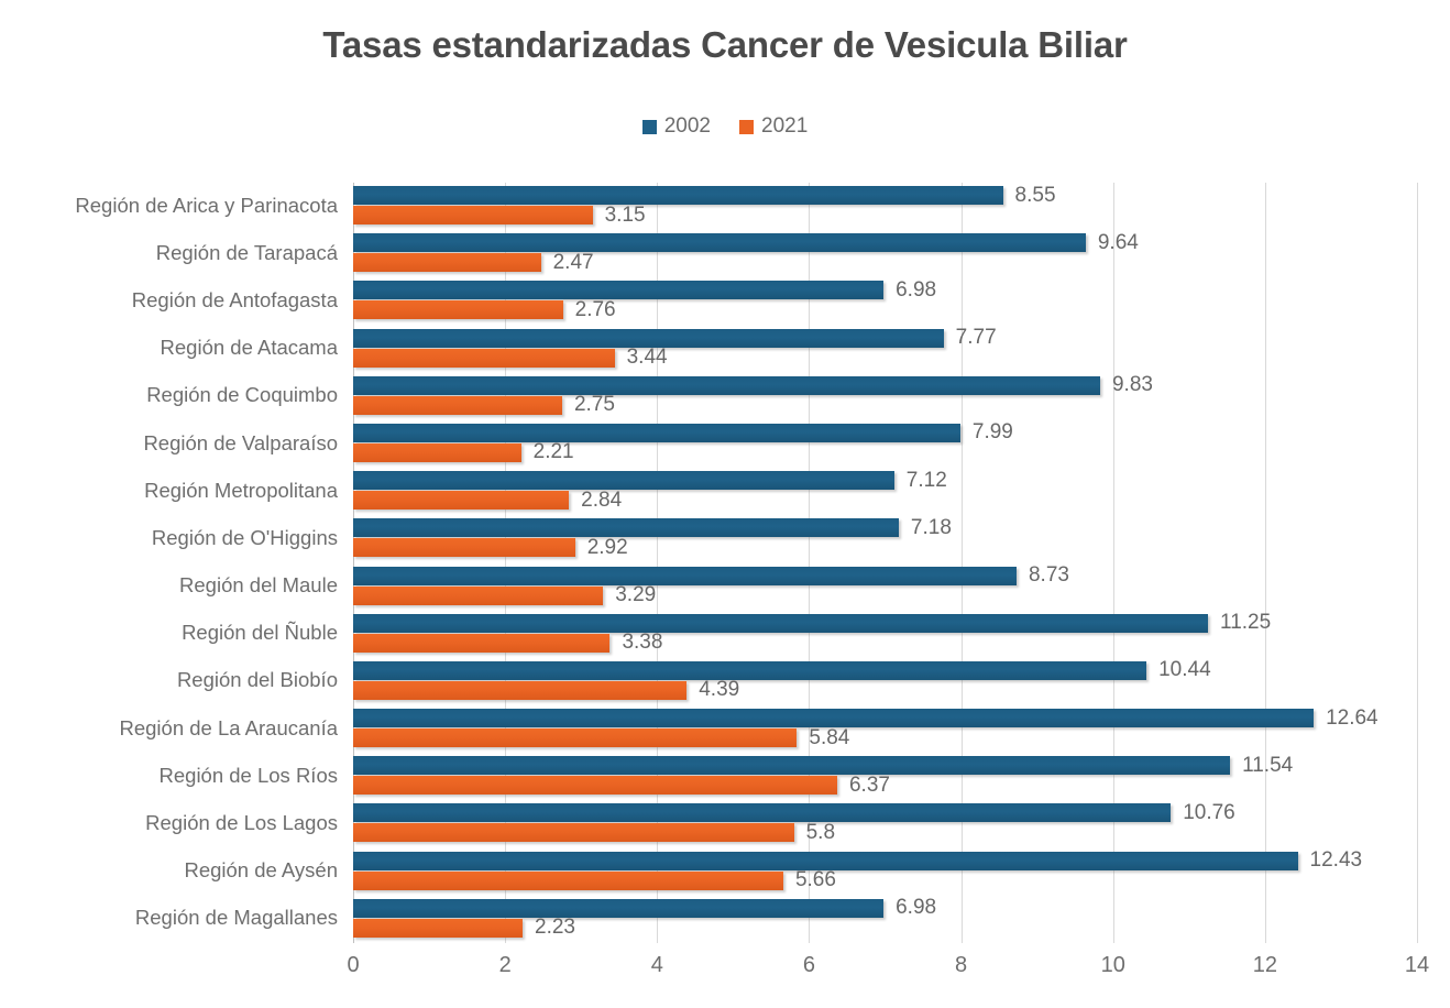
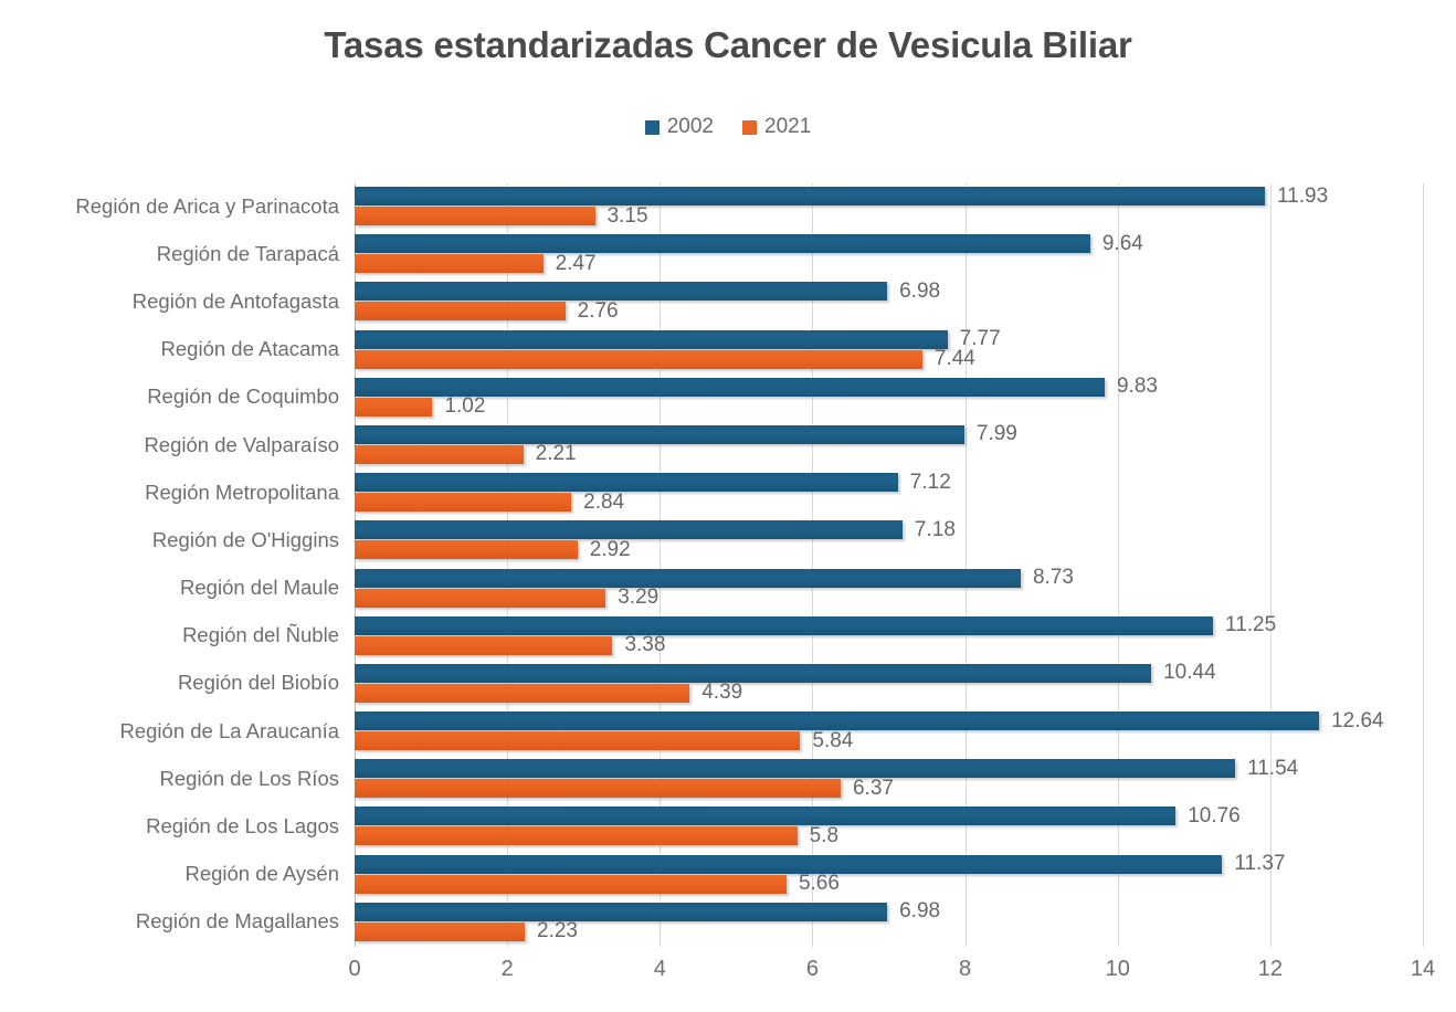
2002/Región de Arica y Parinacota: 8.55 -> 11.93
2021/Región de Atacama: 3.44 -> 7.44
2021/Región de Coquimbo: 2.75 -> 1.02
2002/Región de Aysén: 12.43 -> 11.37
